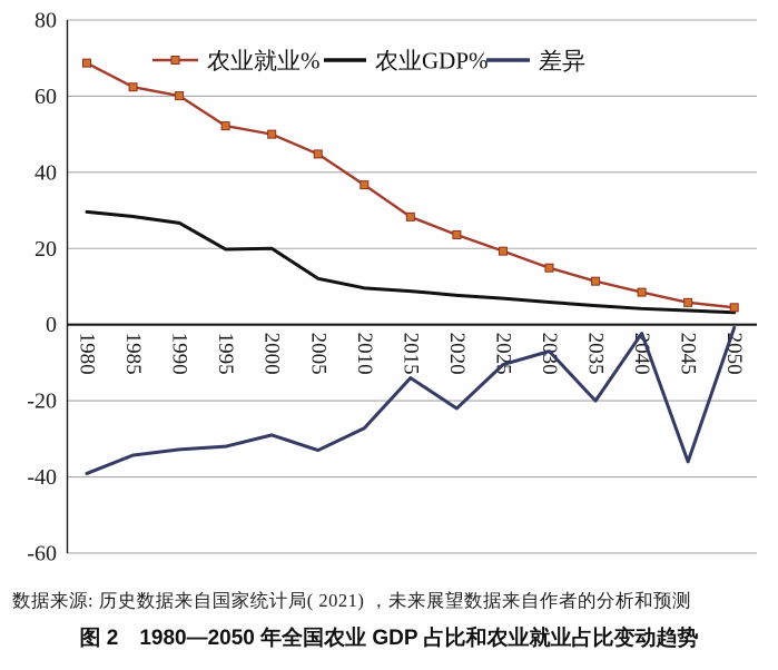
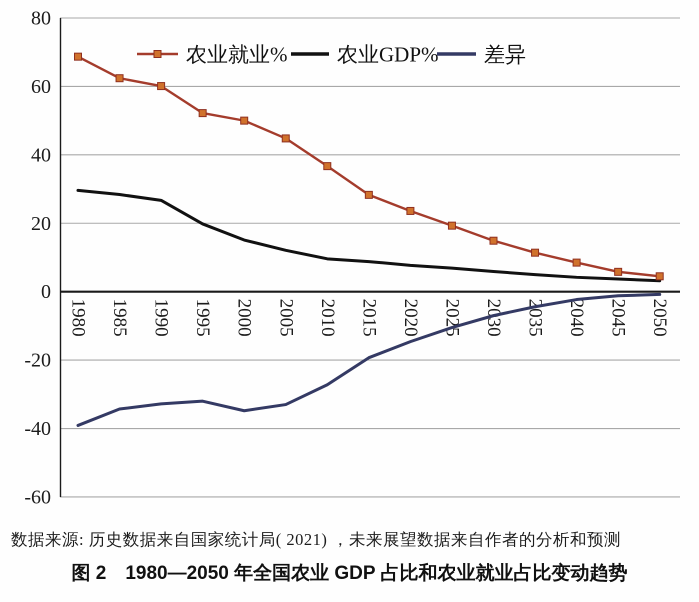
农业GDP%/2000: 20 -> 15
差异/2000: -29 -> -35
差异/2015: -14 -> -19
差异/2020: -22 -> -15
差异/2035: -20 -> -4
差异/2045: -36 -> -1
